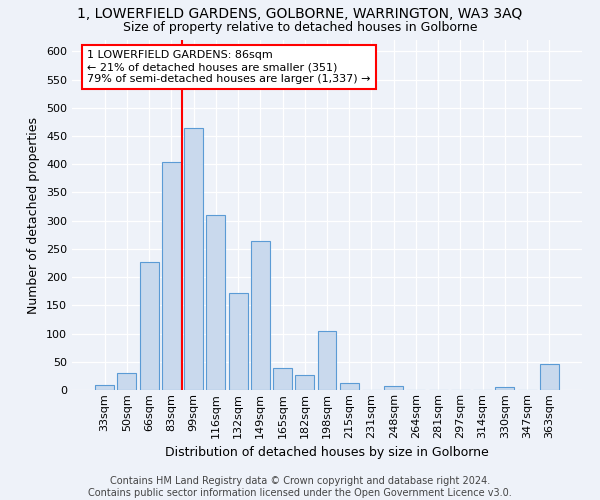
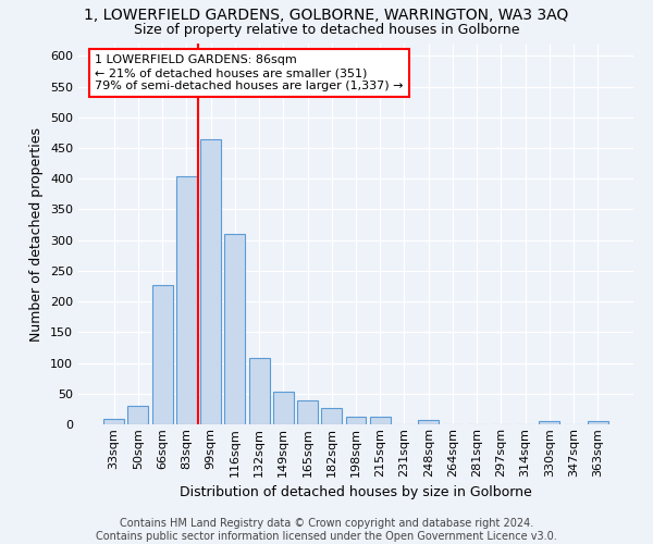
132sqm: 172 -> 108
149sqm: 264 -> 53
198sqm: 104 -> 13
363sqm: 46 -> 6
